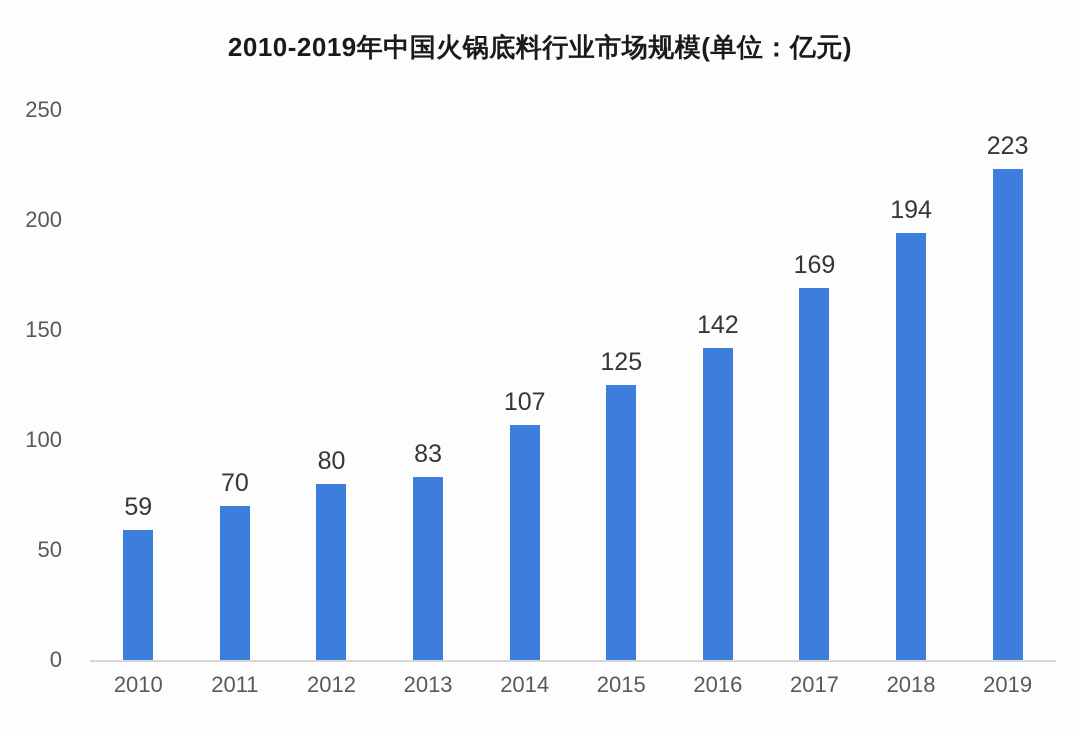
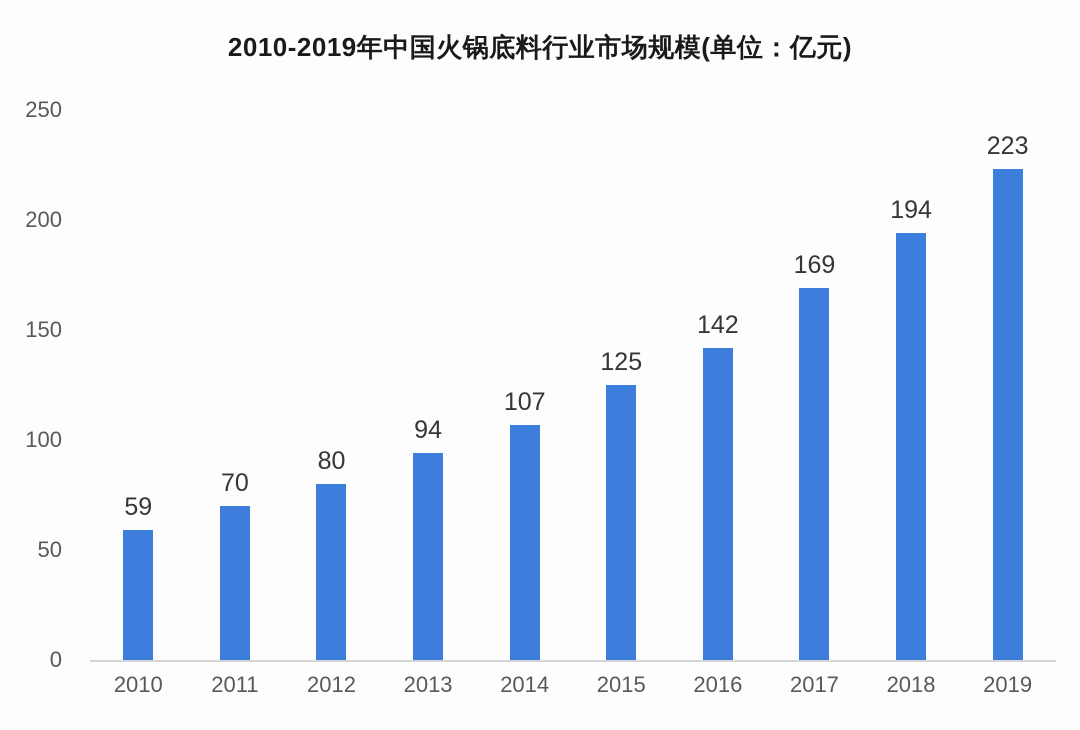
2013: 83 -> 94
